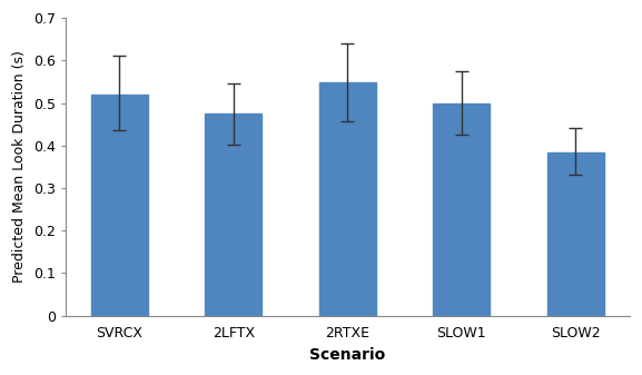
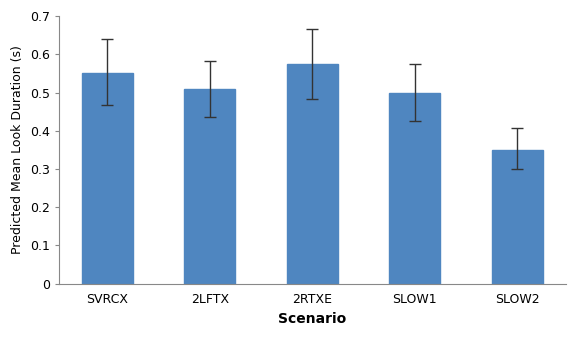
SVRCX: 0.519 -> 0.550
2LFTX: 0.475 -> 0.510
2RTXE: 0.548 -> 0.575
SLOW2: 0.383 -> 0.350
